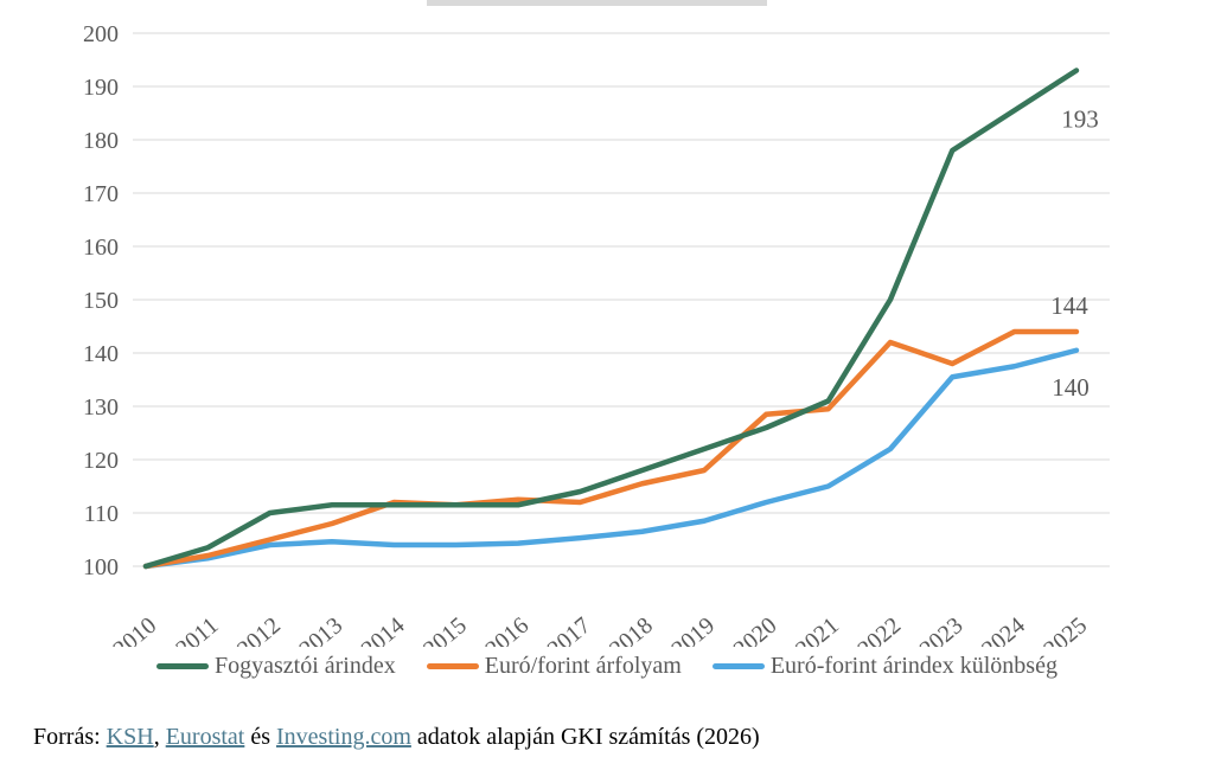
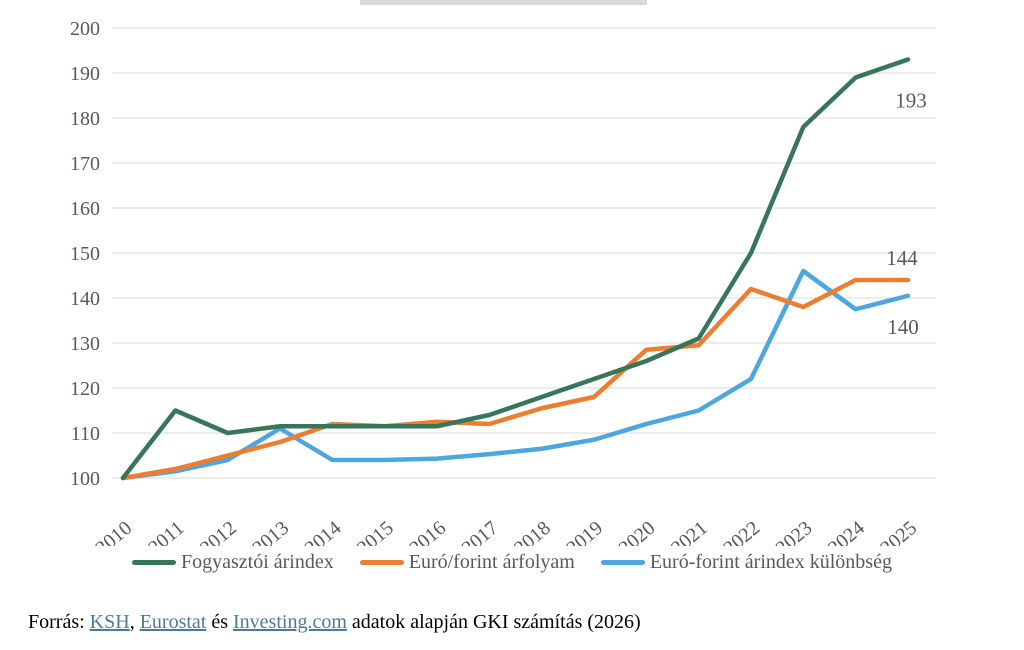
Fogyasztói árindex/2011: 104 -> 115
Euró-forint árindex különbség/2013: 105 -> 111
Euró-forint árindex különbség/2023: 136 -> 146
Fogyasztói árindex/2024: 186 -> 189
